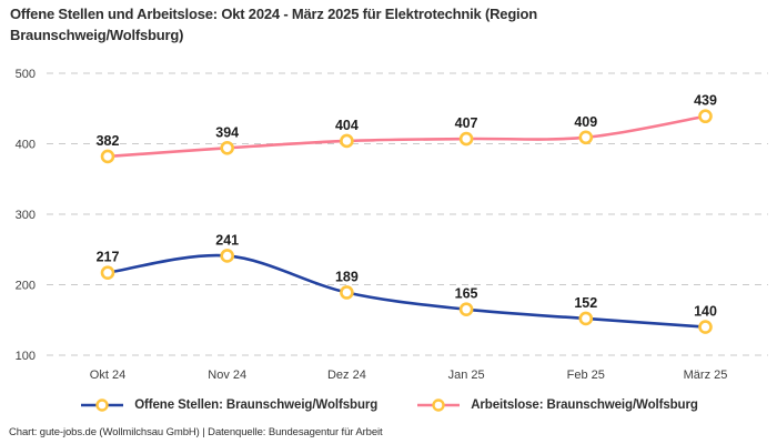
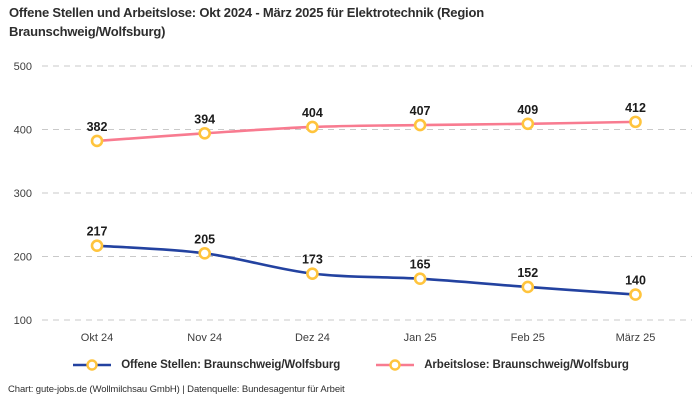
Offene Stellen: Braunschweig/Wolfsburg/Nov 24: 241 -> 205
Offene Stellen: Braunschweig/Wolfsburg/Dez 24: 189 -> 173
Arbeitslose: Braunschweig/Wolfsburg/März 25: 439 -> 412
